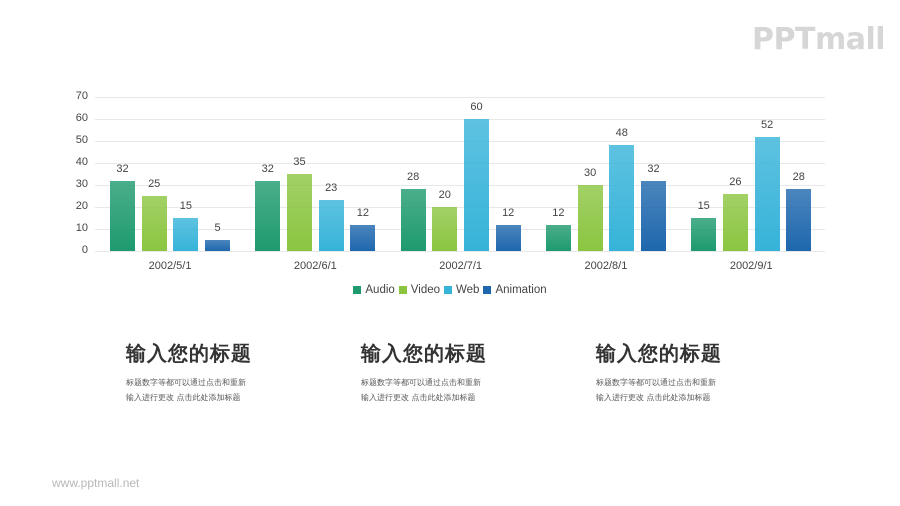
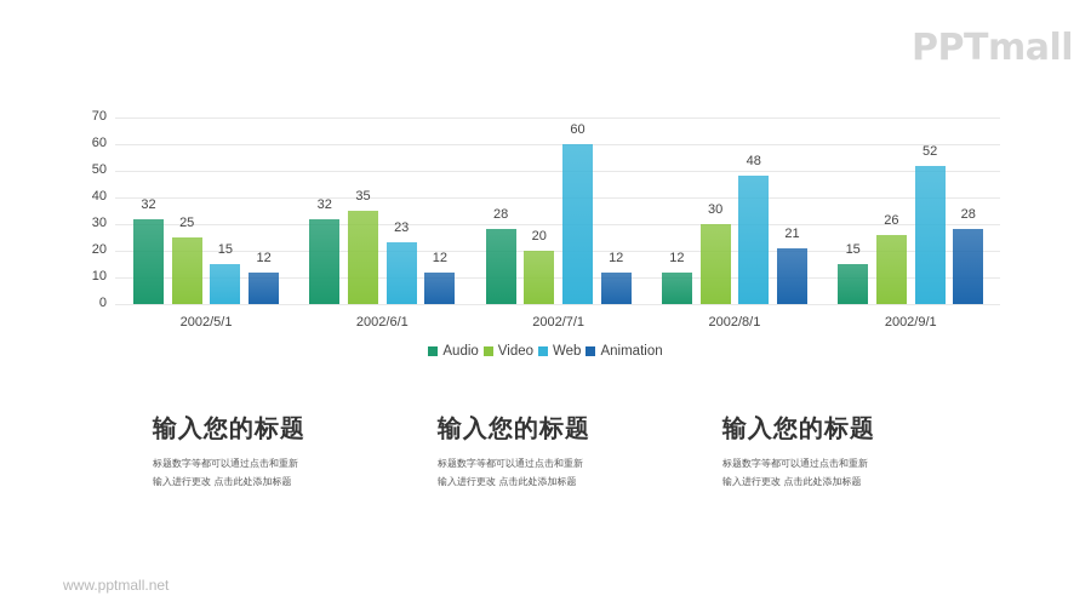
Animation/2002/5/1: 5 -> 12
Animation/2002/8/1: 32 -> 21
